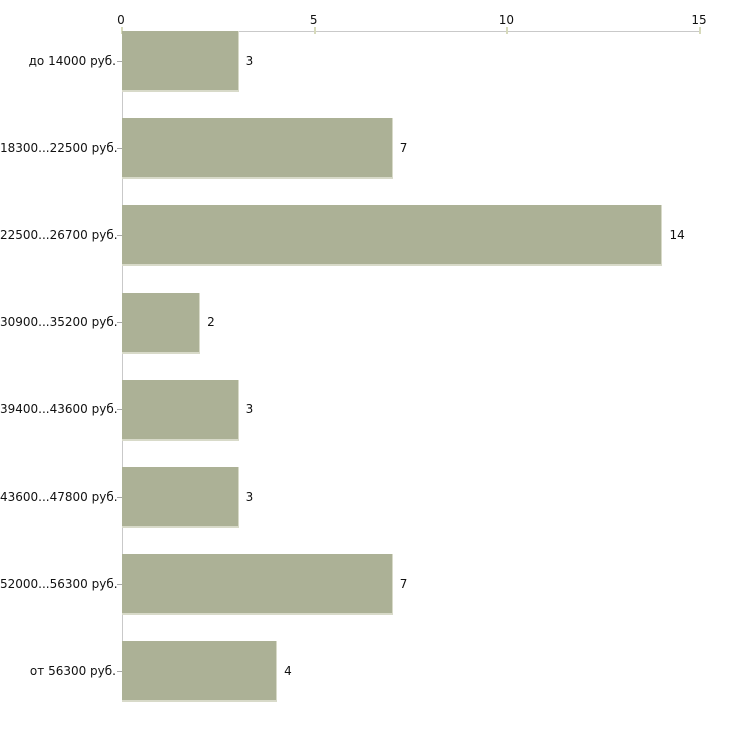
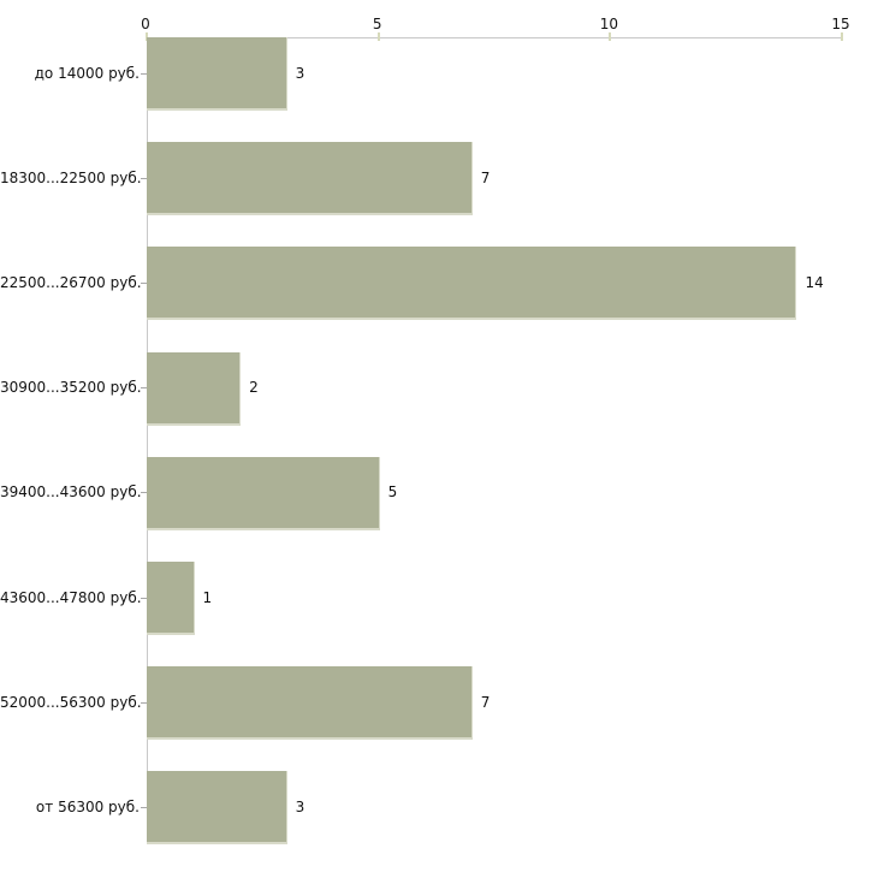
39400...43600 руб.: 3 -> 5
43600...47800 руб.: 3 -> 1
от 56300 руб.: 4 -> 3
